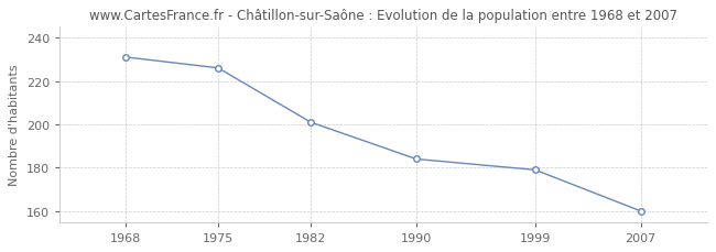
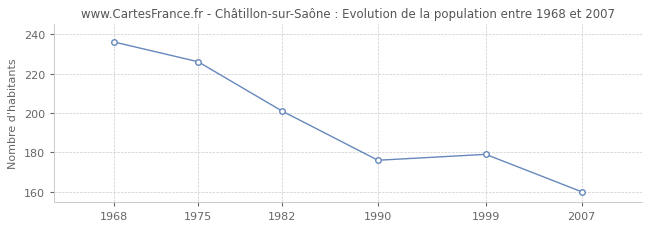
1968: 231 -> 236
1990: 184 -> 176
